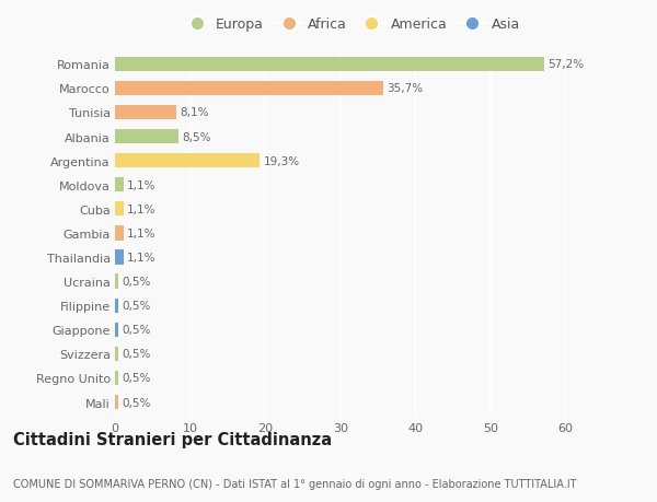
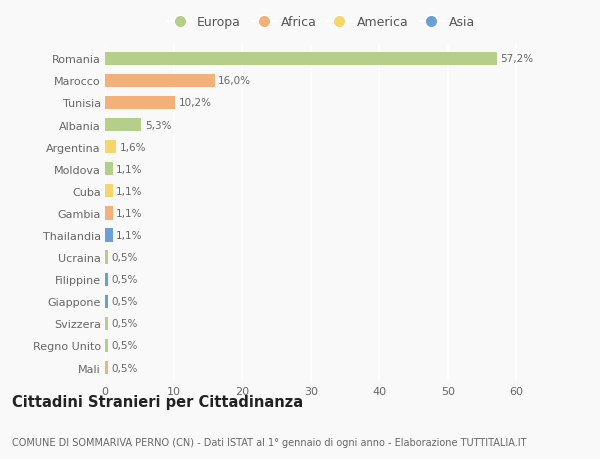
Marocco: 35,7% -> 16,0%
Tunisia: 8,1% -> 10,2%
Albania: 8,5% -> 5,3%
Argentina: 19,3% -> 1,6%
